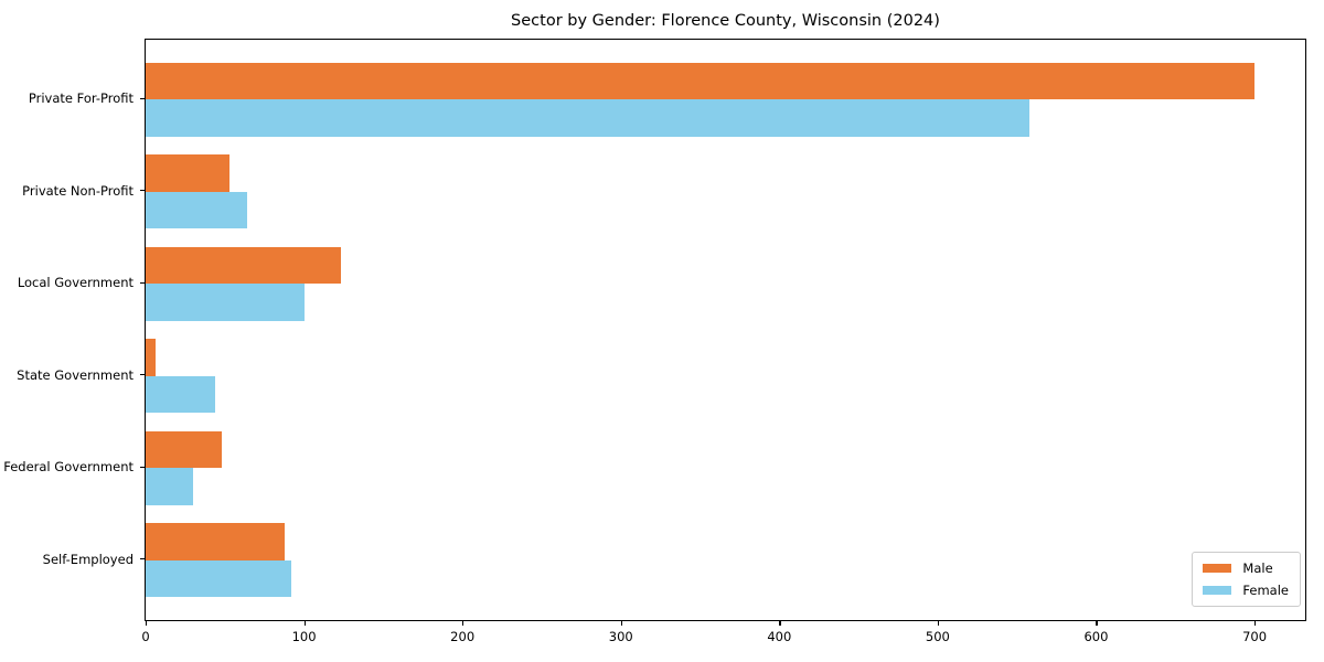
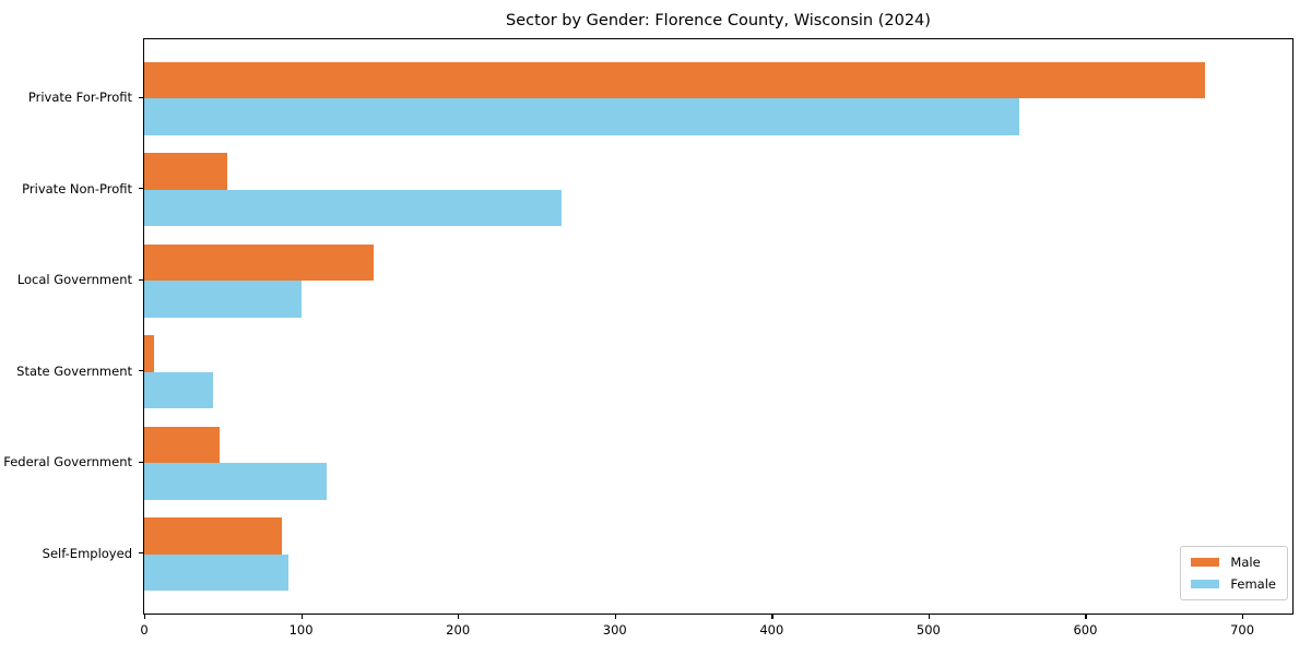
Male/Private For-Profit: 700 -> 676
Female/Private Non-Profit: 64 -> 266
Male/Local Government: 123 -> 146
Female/Federal Government: 30 -> 116
